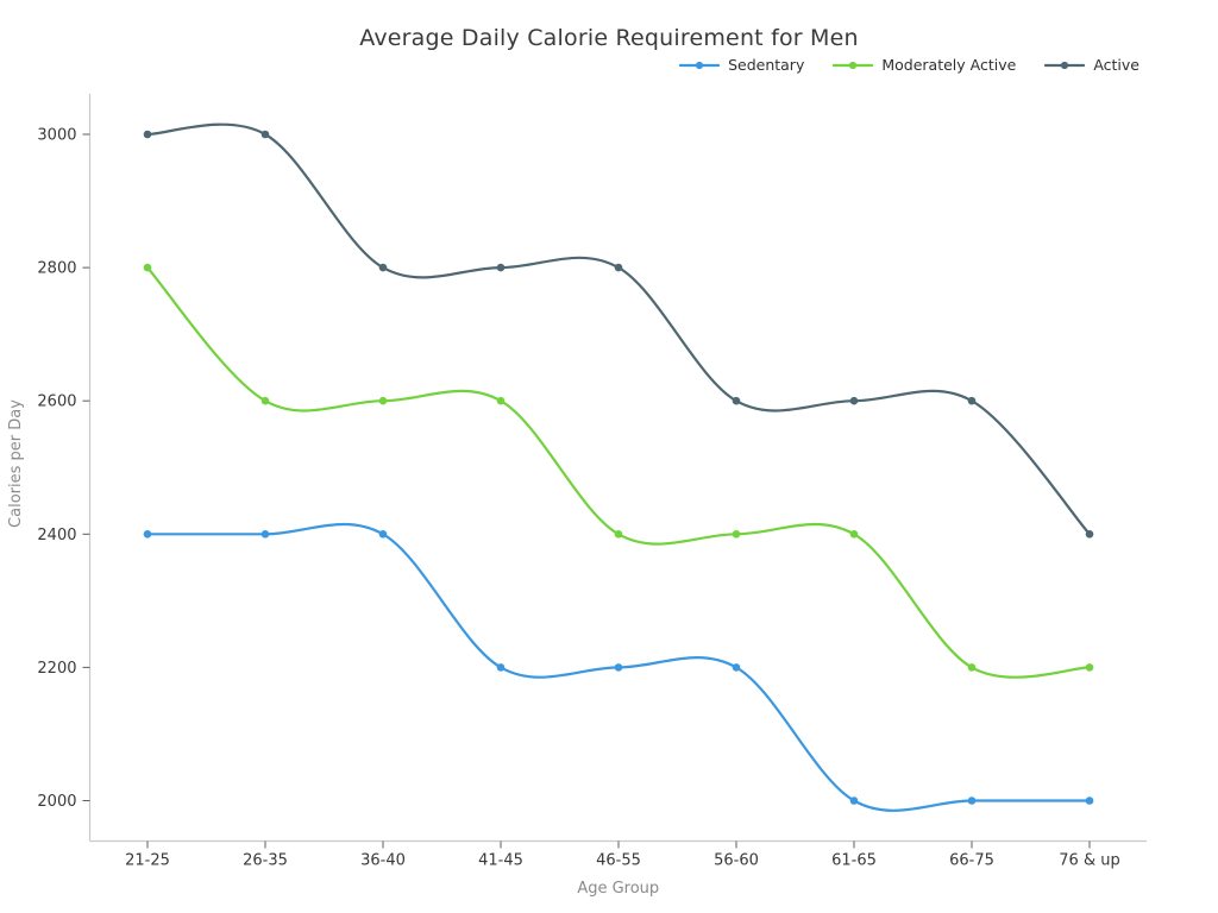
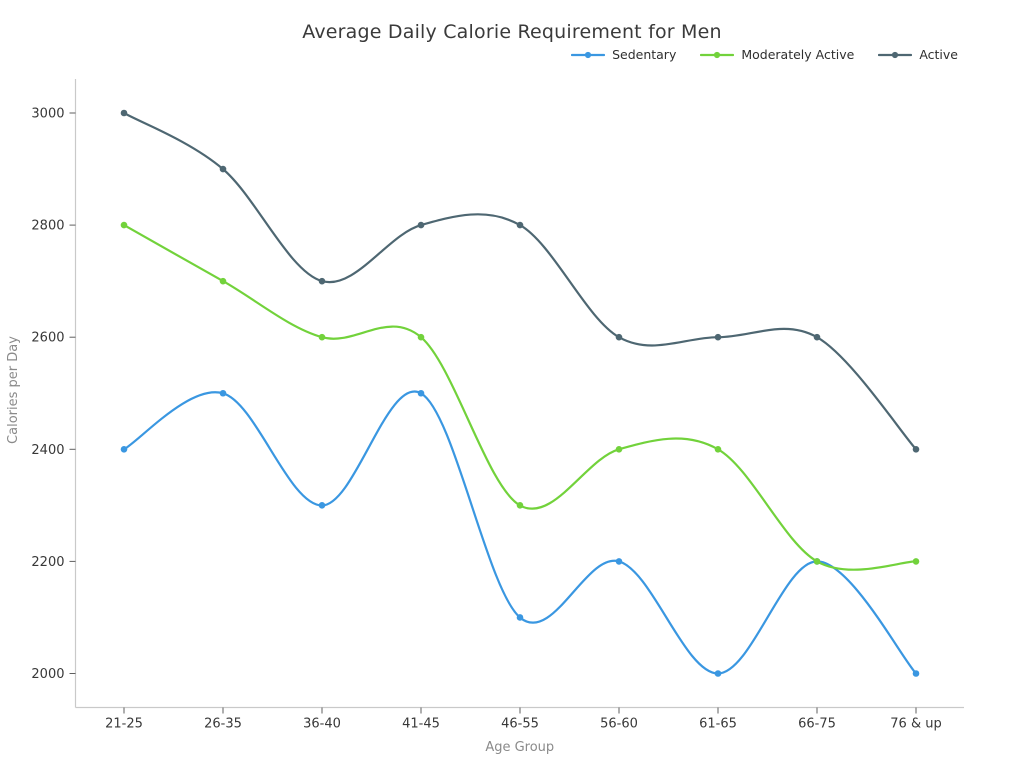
Sedentary/26-35: 2400 -> 2500
Moderately Active/26-35: 2600 -> 2700
Active/26-35: 3000 -> 2900
Sedentary/36-40: 2400 -> 2300
Active/36-40: 2800 -> 2700
Sedentary/41-45: 2200 -> 2500
Sedentary/46-55: 2200 -> 2100
Moderately Active/46-55: 2400 -> 2300
Sedentary/66-75: 2000 -> 2200
